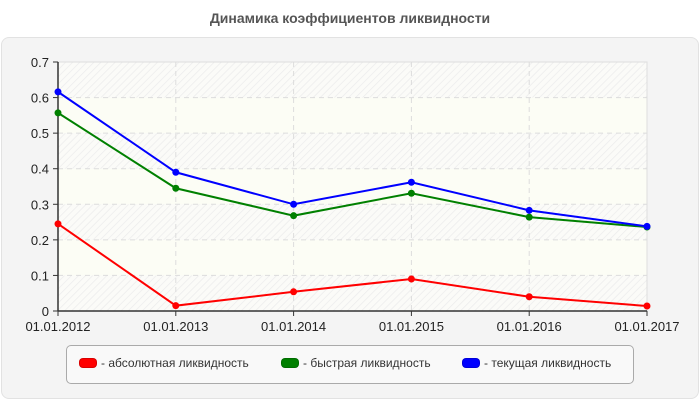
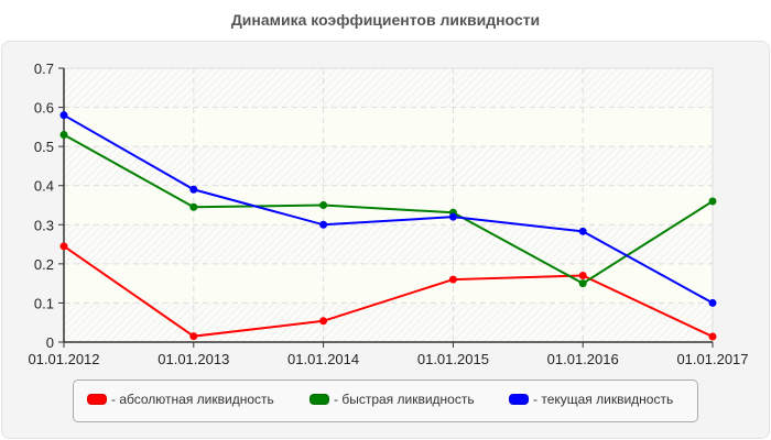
- быстрая ликвидность/01.01.2012: 0.56 -> 0.53
- текущая ликвидность/01.01.2012: 0.62 -> 0.58
- быстрая ликвидность/01.01.2014: 0.27 -> 0.35
- абсолютная ликвидность/01.01.2015: 0.09 -> 0.16
- текущая ликвидность/01.01.2015: 0.36 -> 0.32
- абсолютная ликвидность/01.01.2016: 0.04 -> 0.17
- быстрая ликвидность/01.01.2016: 0.26 -> 0.15
- быстрая ликвидность/01.01.2017: 0.24 -> 0.36
- текущая ликвидность/01.01.2017: 0.24 -> 0.10
